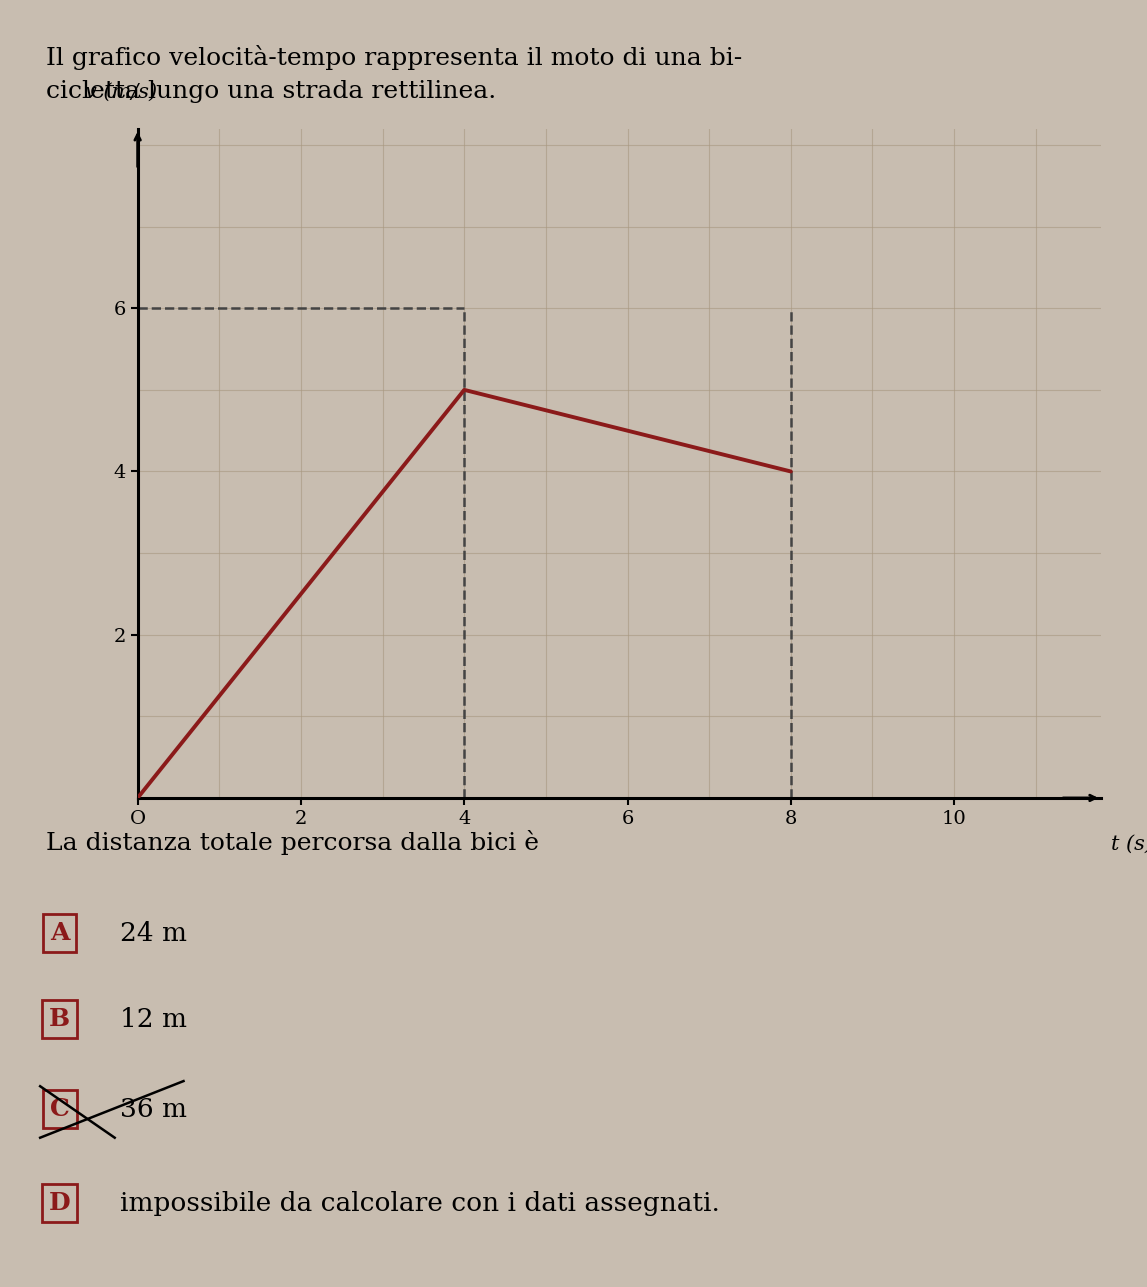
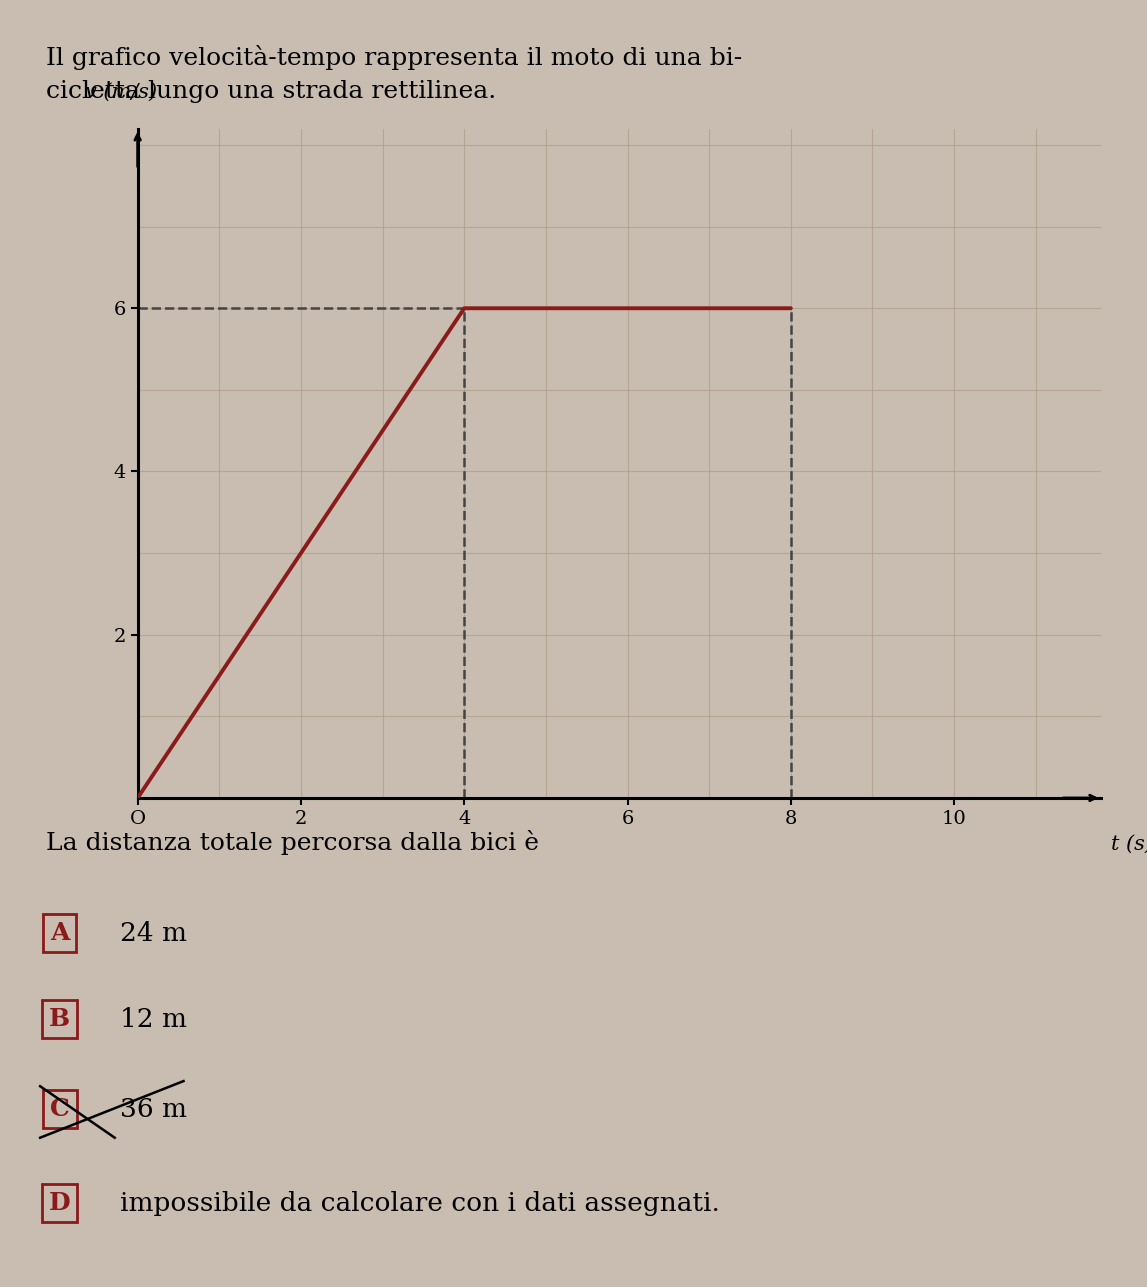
4: 5 -> 6
8: 4 -> 6
